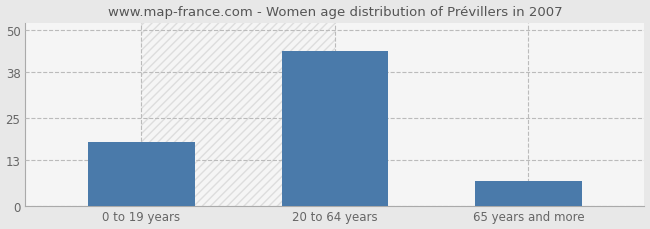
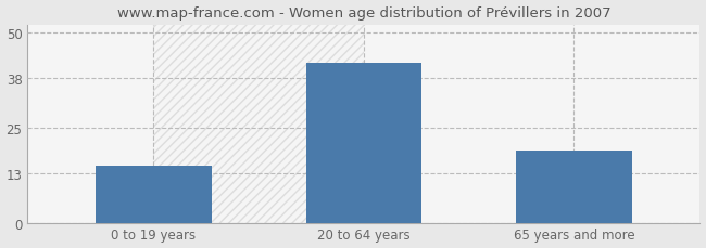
0 to 19 years: 18 -> 15
20 to 64 years: 44 -> 42
65 years and more: 7 -> 19
